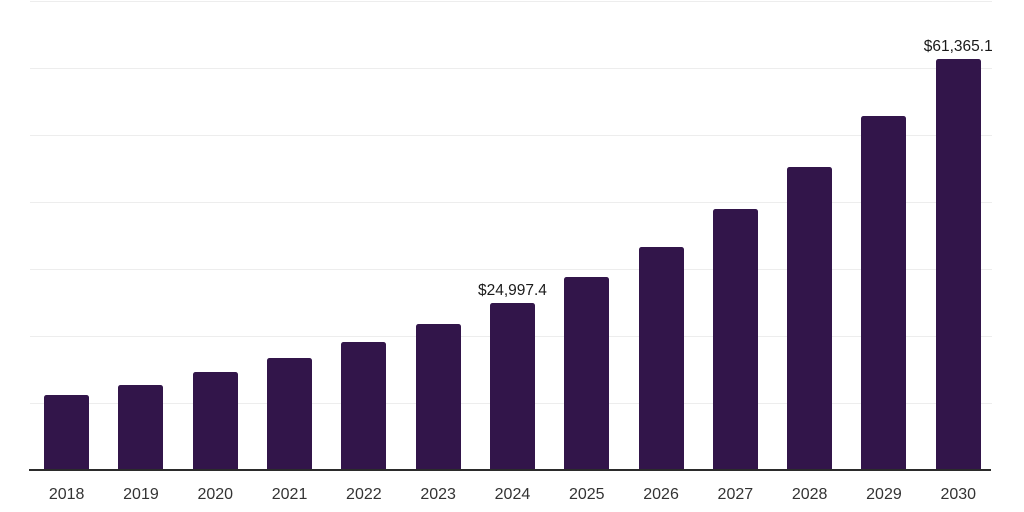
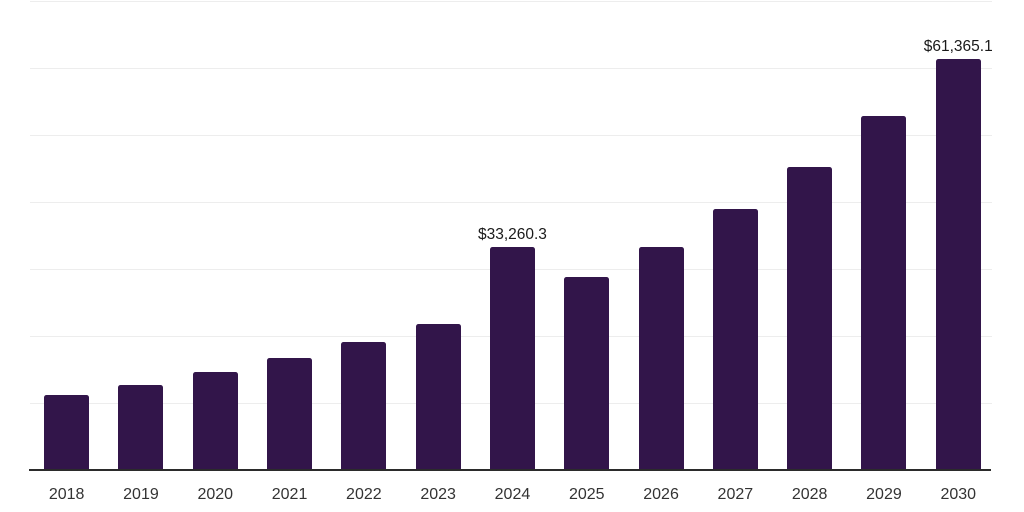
2024: $24,997.4 -> $33,260.3
